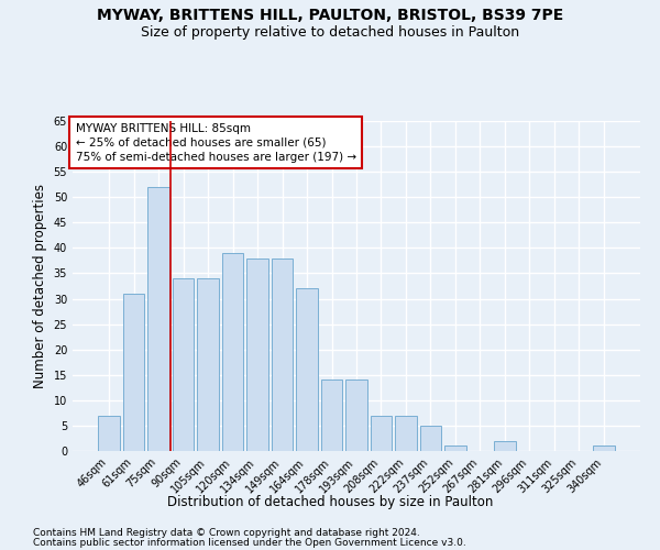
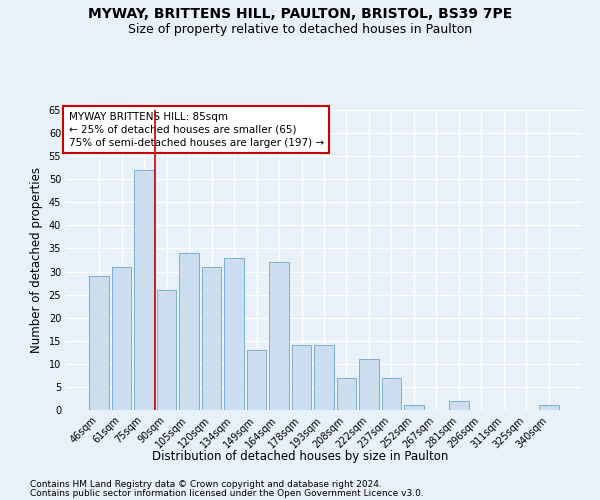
46sqm: 7 -> 29
90sqm: 34 -> 26
120sqm: 39 -> 31
134sqm: 38 -> 33
149sqm: 38 -> 13
222sqm: 7 -> 11
237sqm: 5 -> 7
